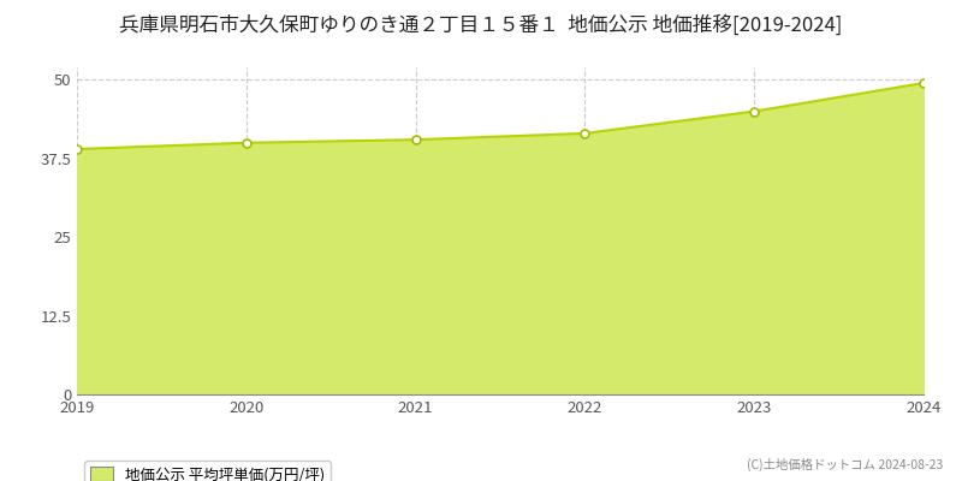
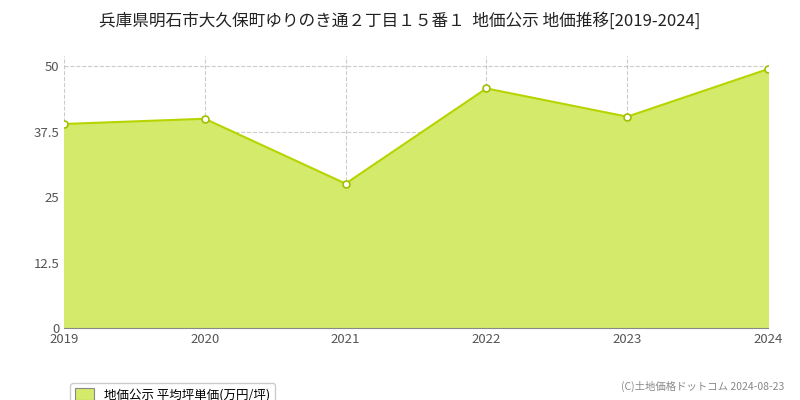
2021: 40.5 -> 27.6
2022: 41.5 -> 45.8
2023: 45.0 -> 40.4
